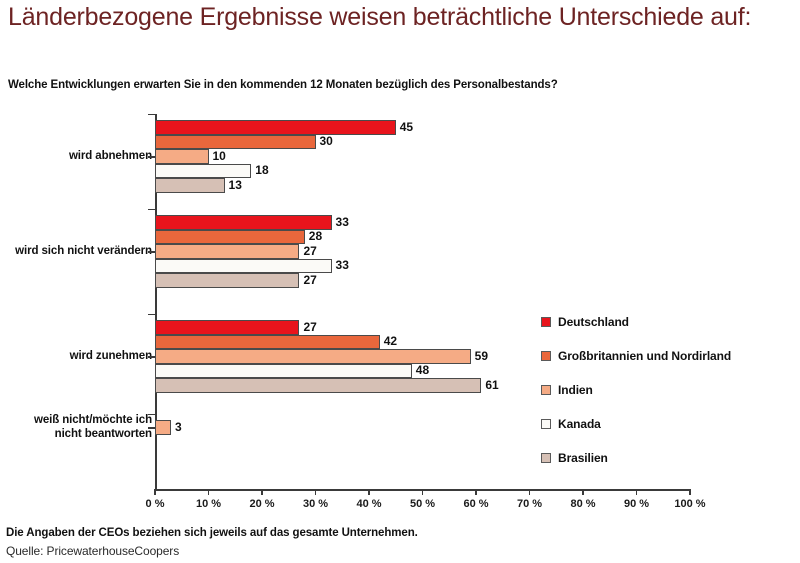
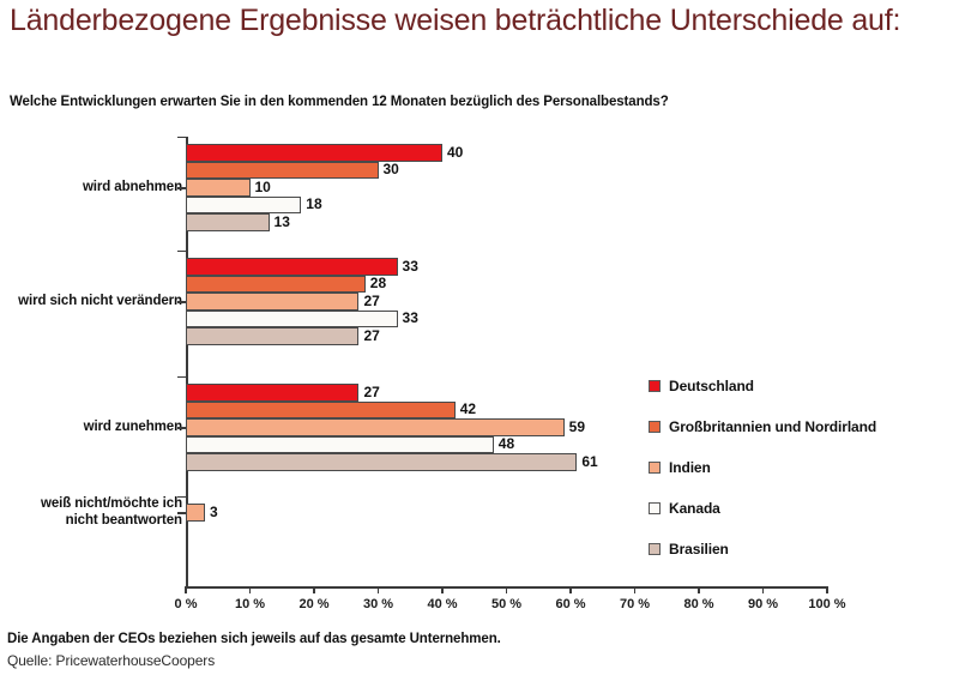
Deutschland/wird abnehmen: 45 -> 40
